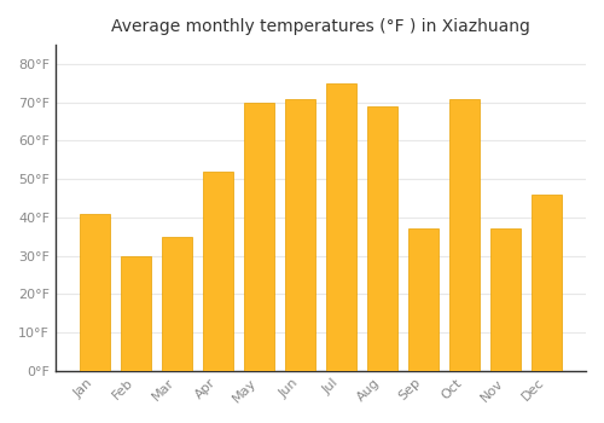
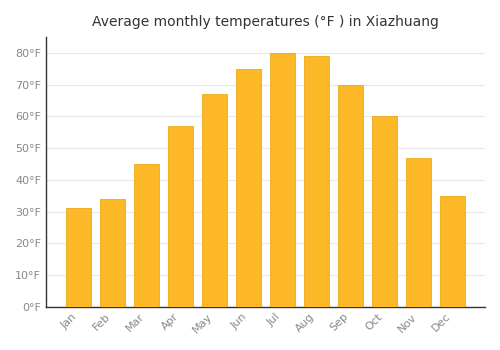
Jan: 41°F -> 31°F
Feb: 30°F -> 34°F
Mar: 35°F -> 45°F
Apr: 52°F -> 57°F
May: 70°F -> 67°F
Jun: 71°F -> 75°F
Jul: 75°F -> 80°F
Aug: 69°F -> 79°F
Sep: 37°F -> 70°F
Oct: 71°F -> 60°F
Nov: 37°F -> 47°F
Dec: 46°F -> 35°F
